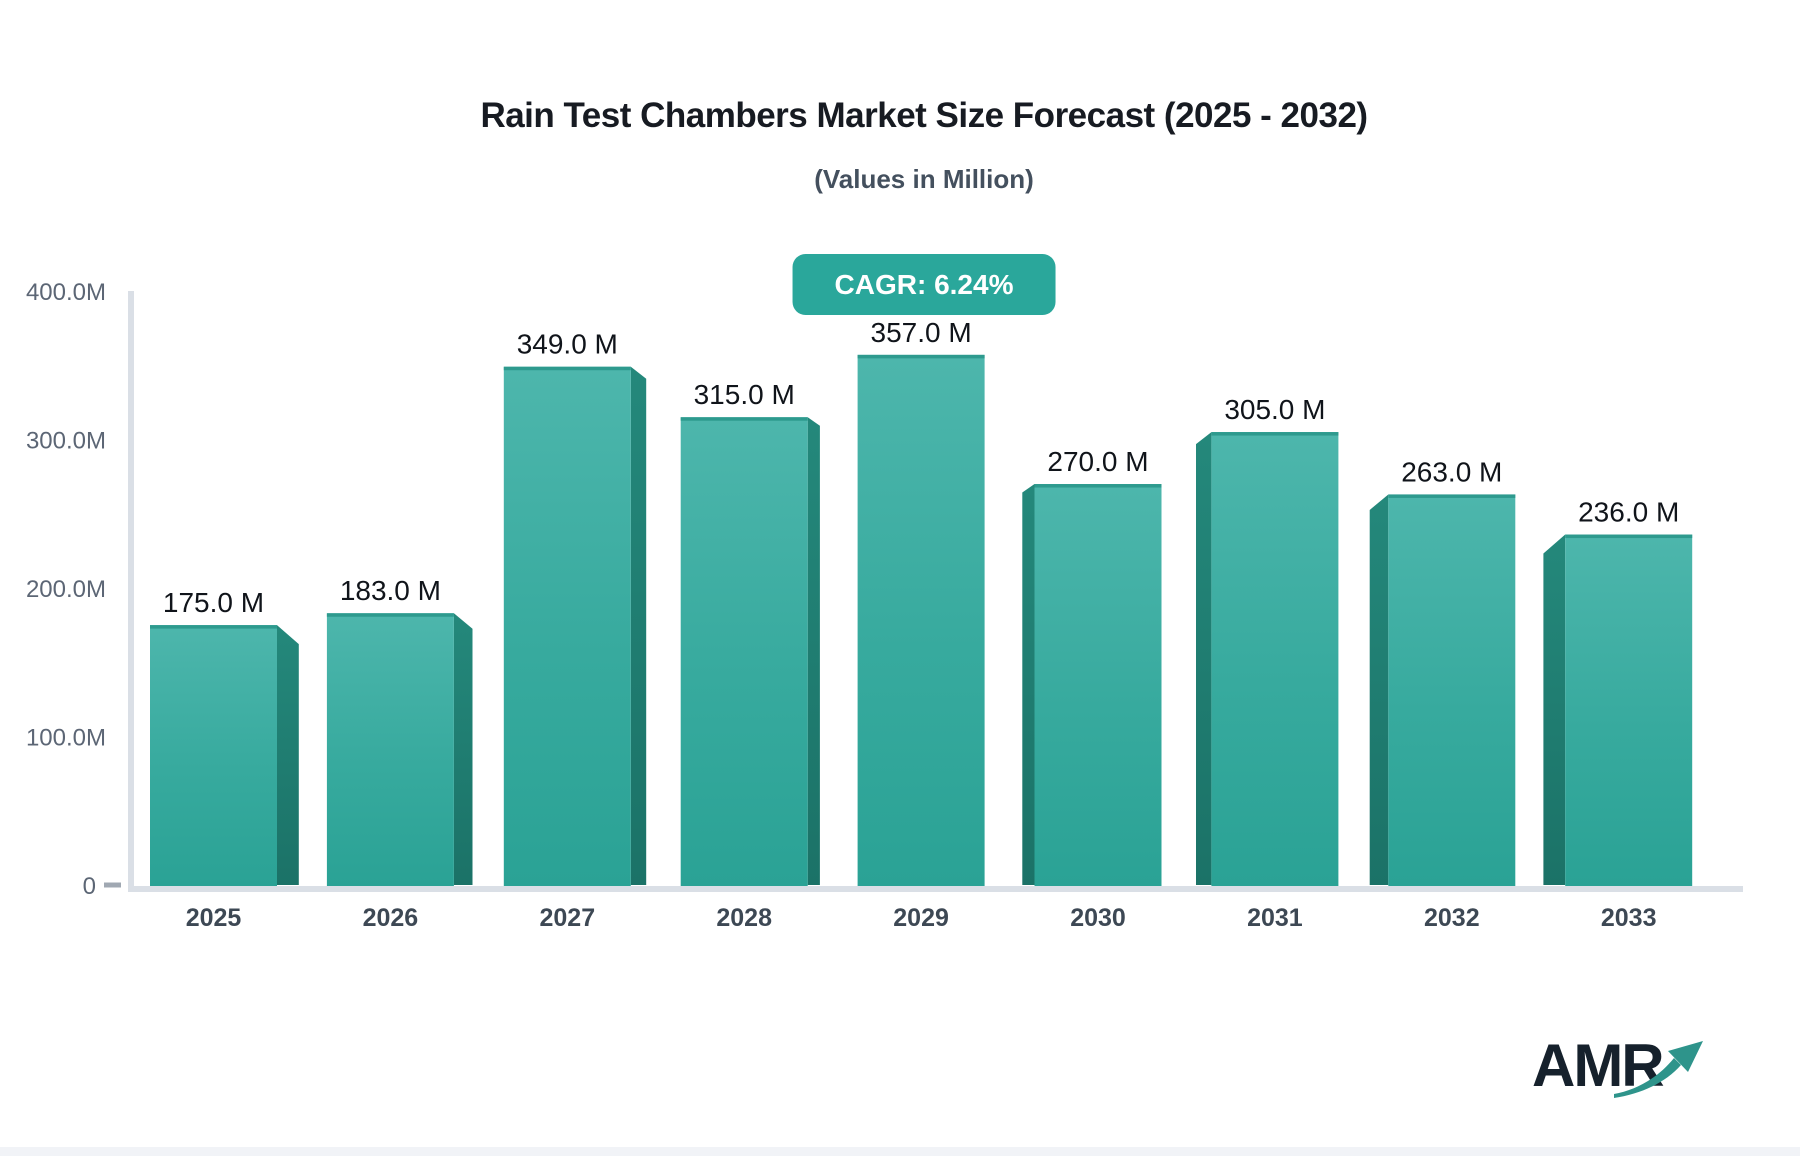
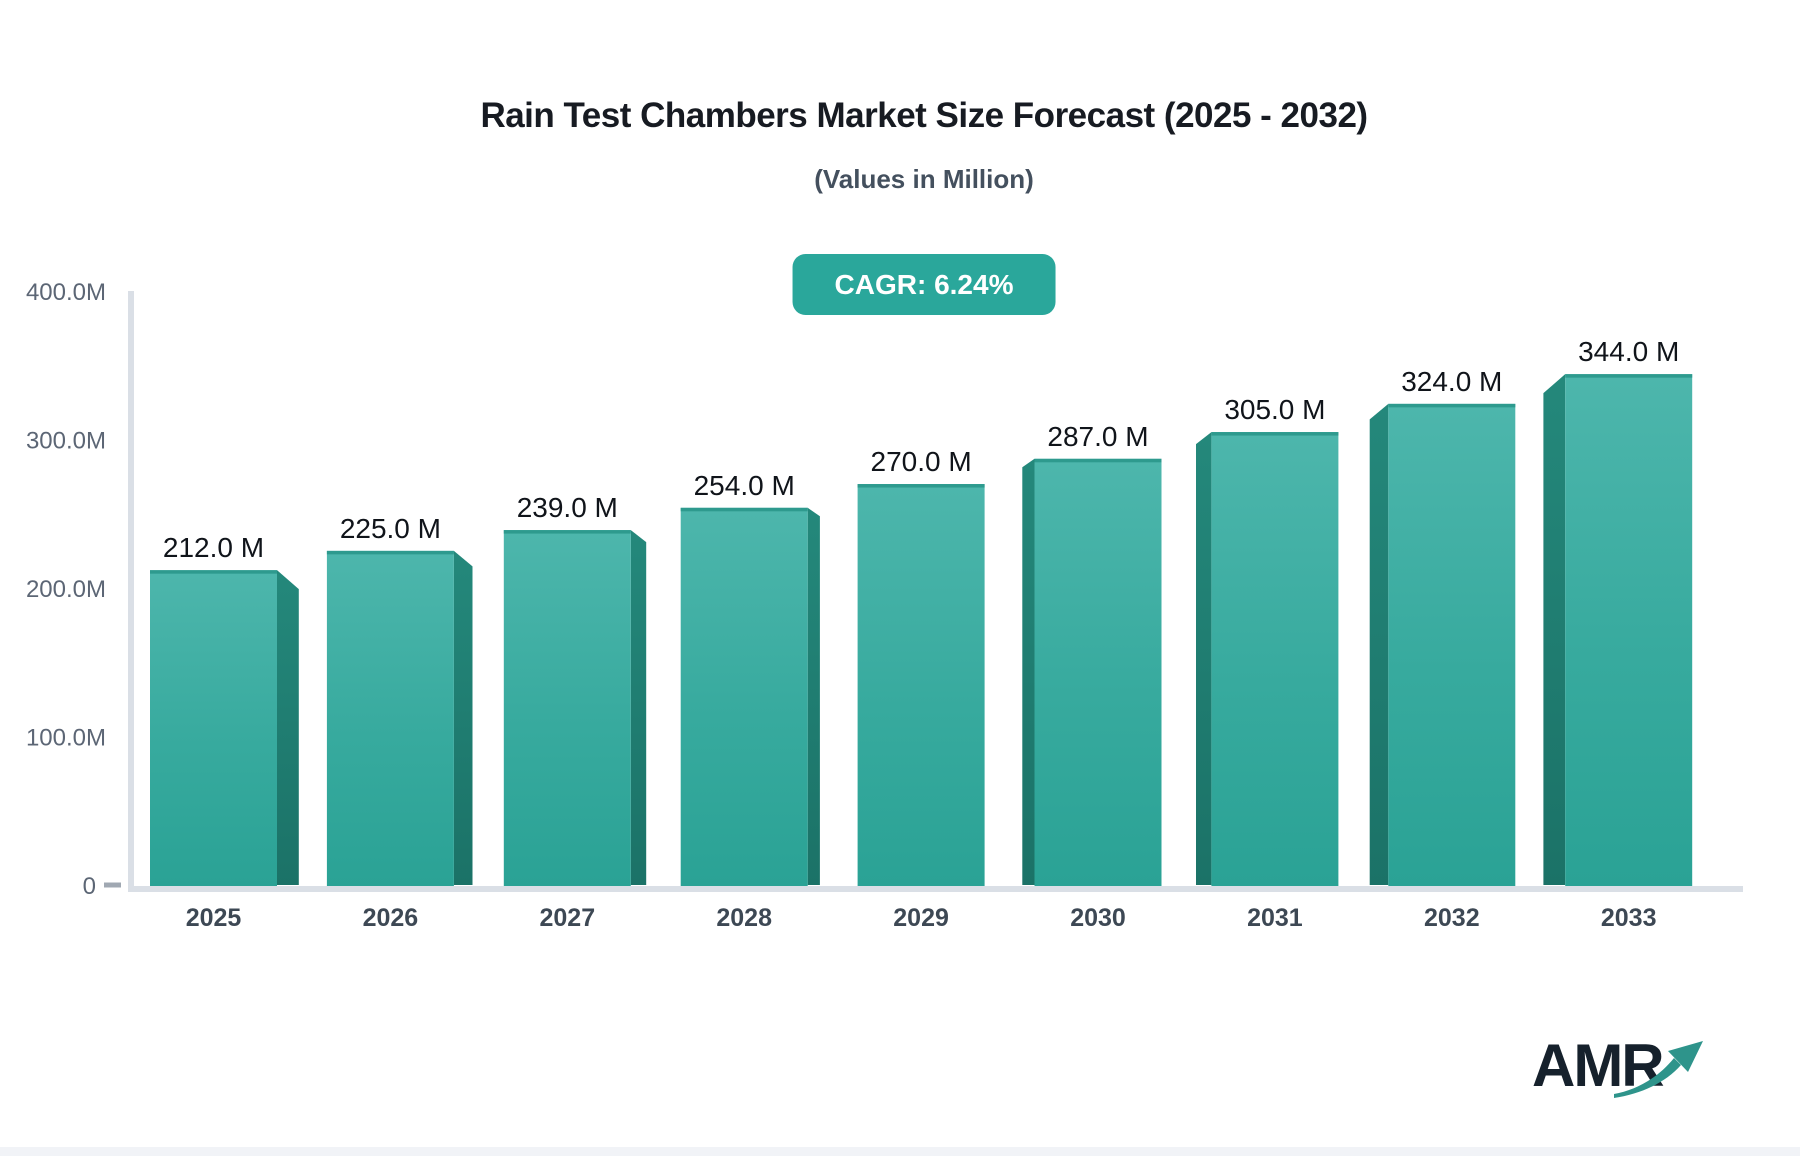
2025: 175.0 -> 212.0
2026: 183.0 -> 225.0
2027: 349.0 -> 239.0
2028: 315.0 -> 254.0
2029: 357.0 -> 270.0
2030: 270.0 -> 287.0
2032: 263.0 -> 324.0
2033: 236.0 -> 344.0
